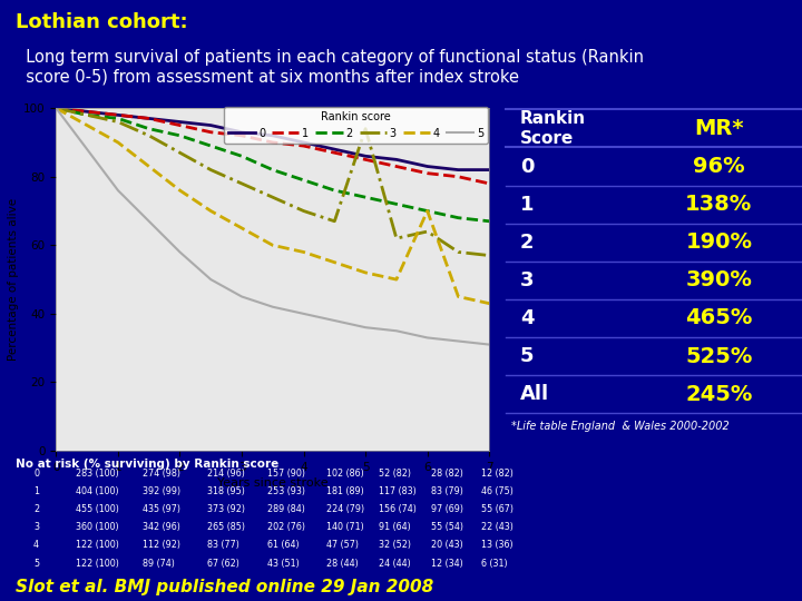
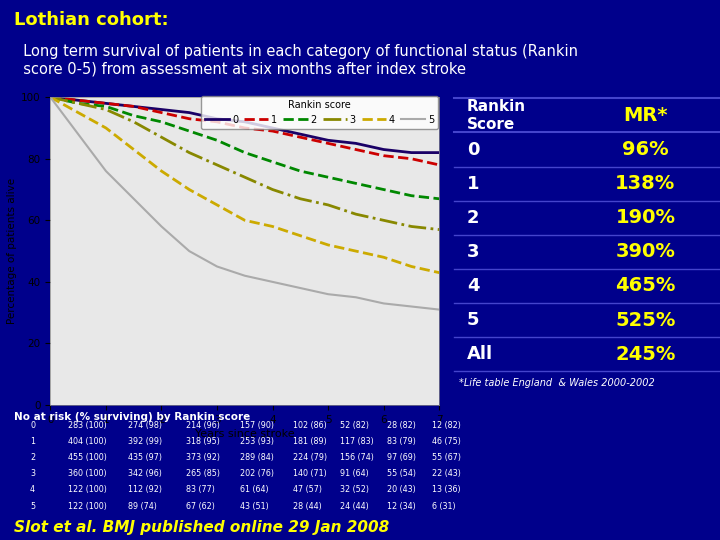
3/5: 94 -> 65
3/6: 64 -> 60
4/6: 70 -> 48
